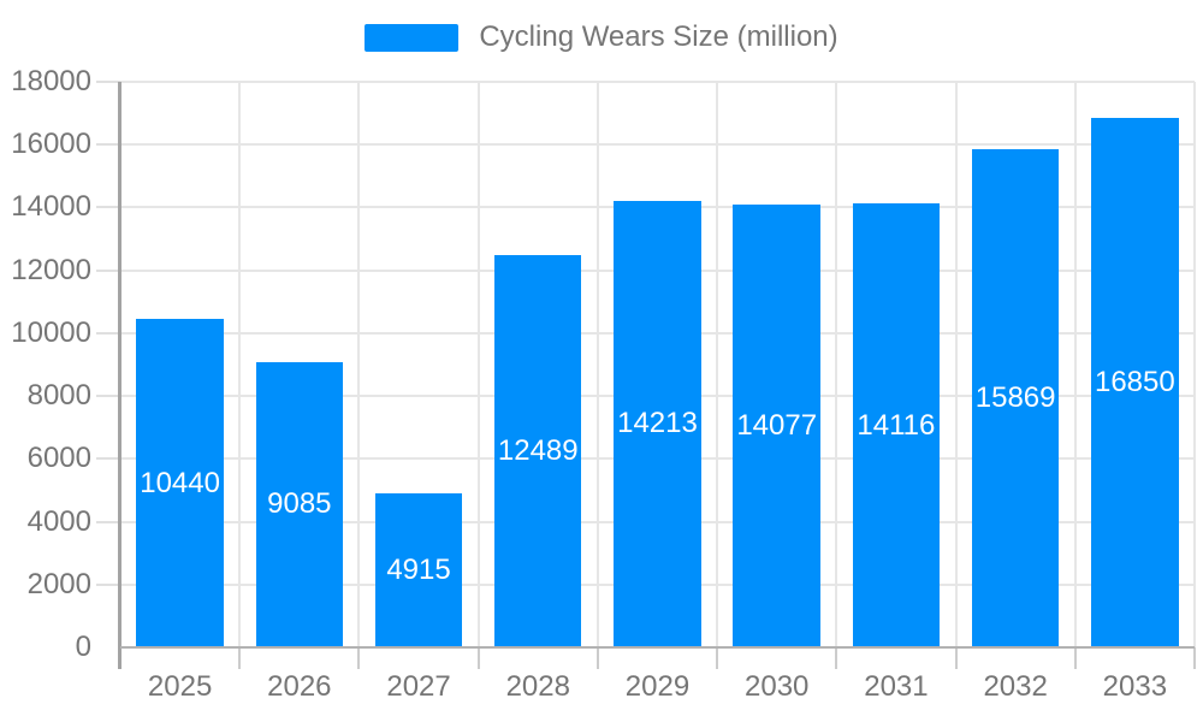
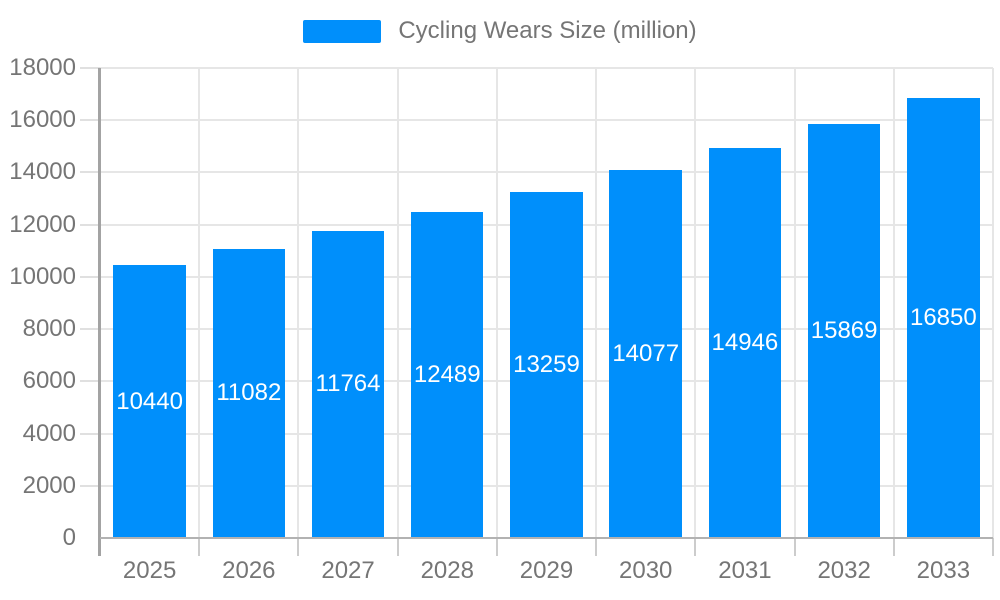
2026: 9085 -> 11082
2027: 4915 -> 11764
2029: 14213 -> 13259
2031: 14116 -> 14946
